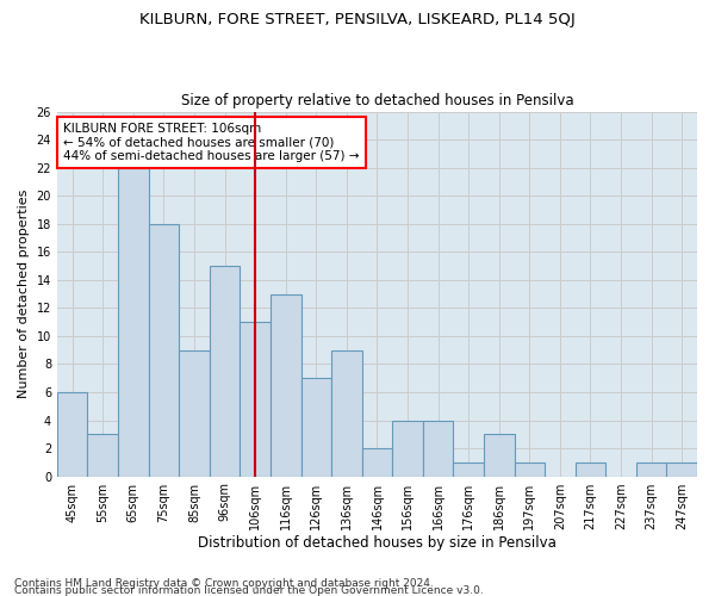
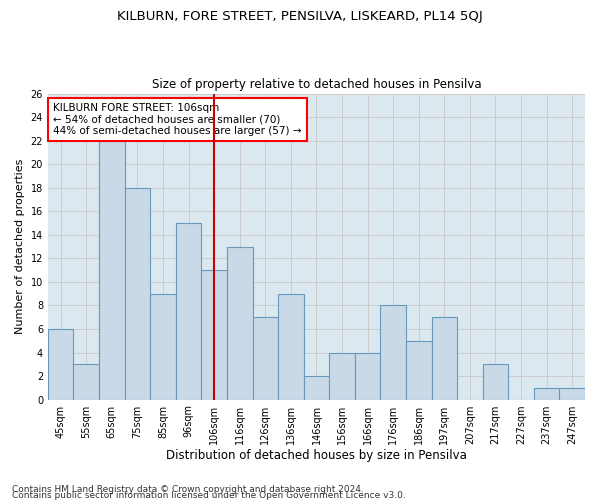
176sqm: 1 -> 8
186sqm: 3 -> 5
197sqm: 1 -> 7
217sqm: 1 -> 3
